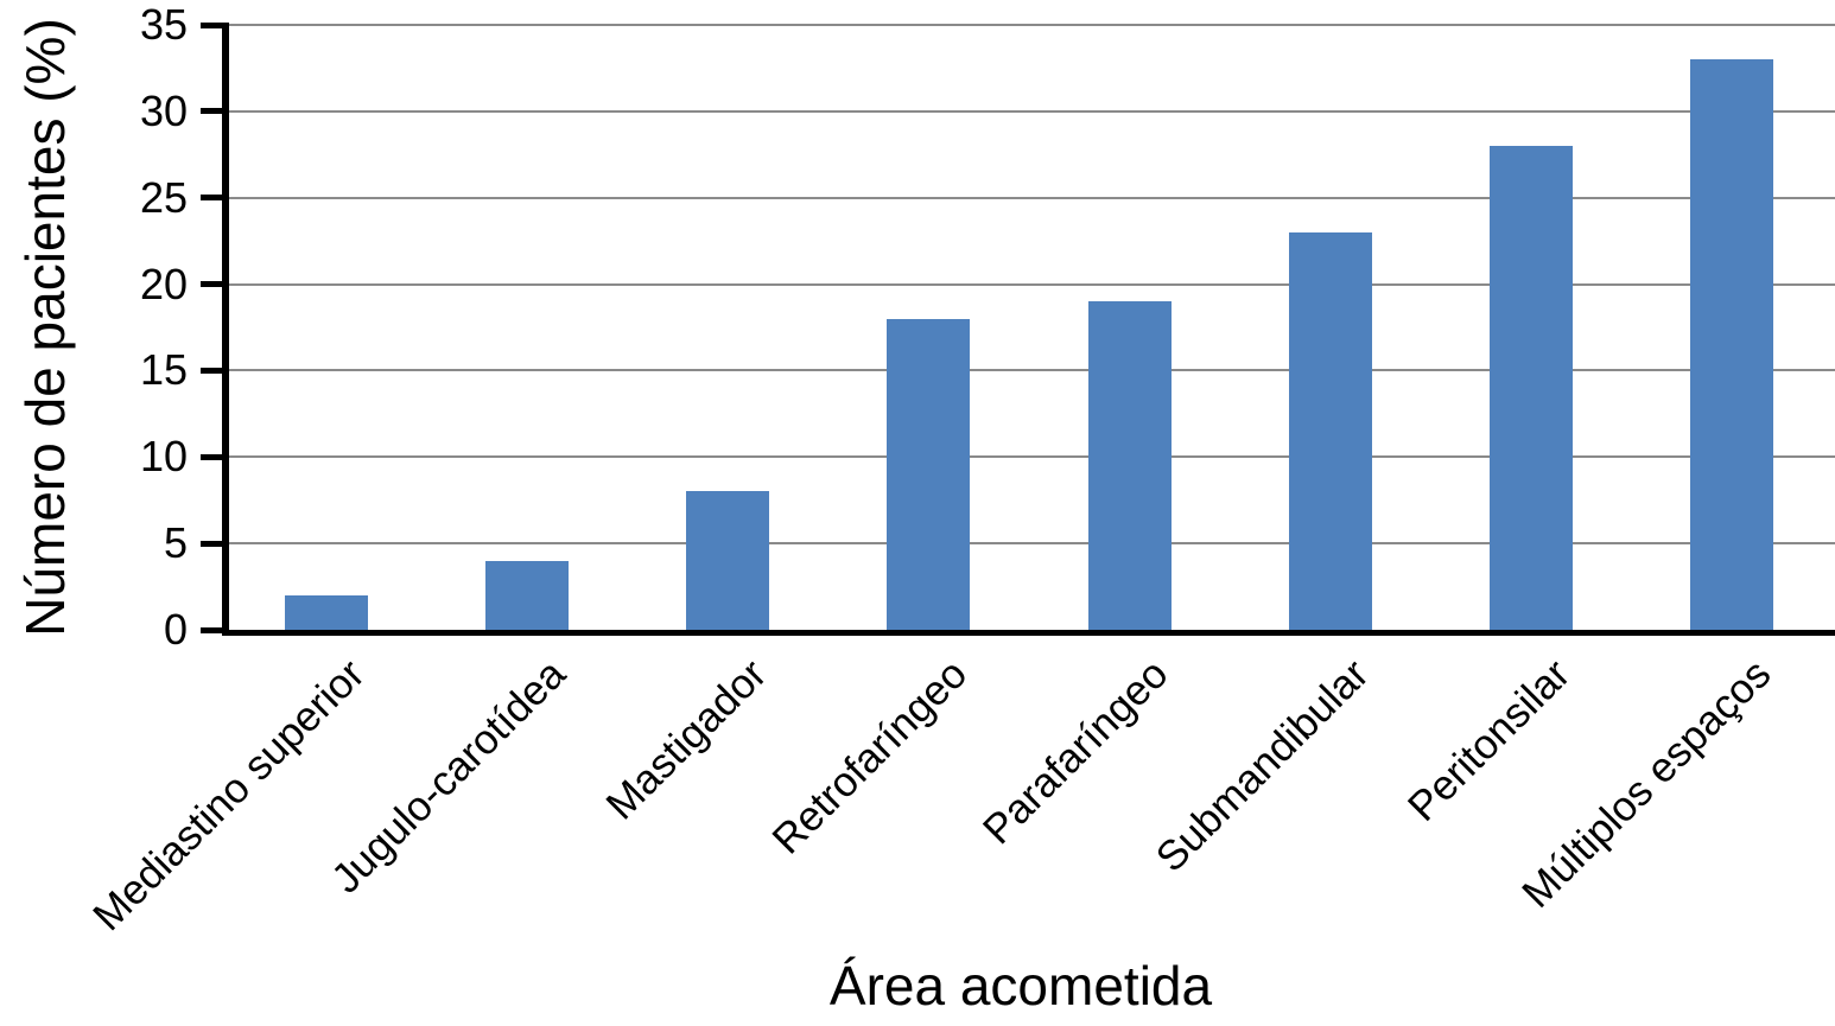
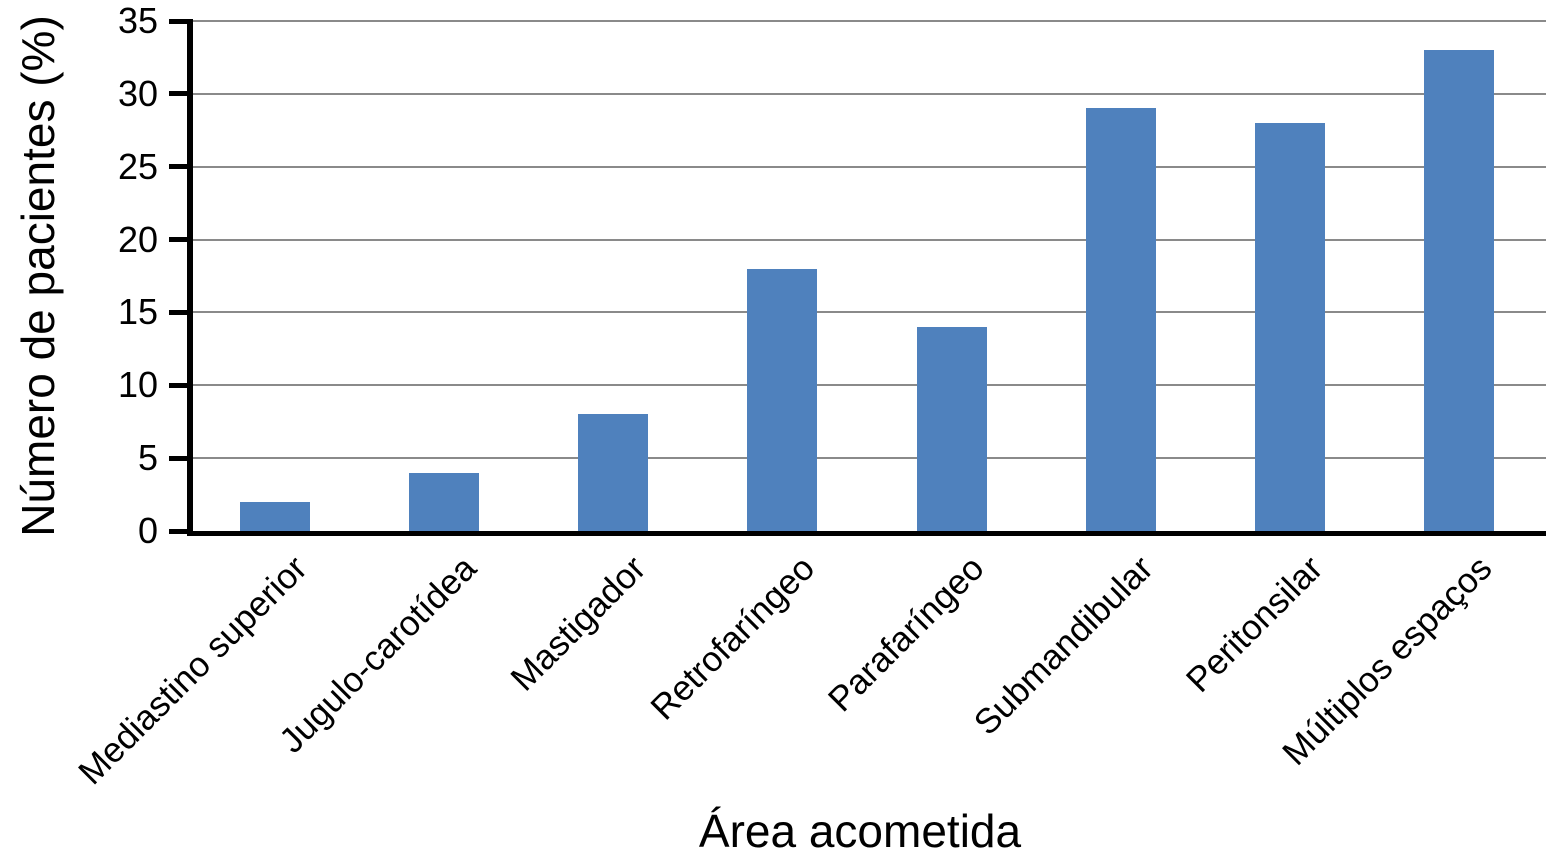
Parafaríngeo: 19 -> 14
Submandibular: 23 -> 29
